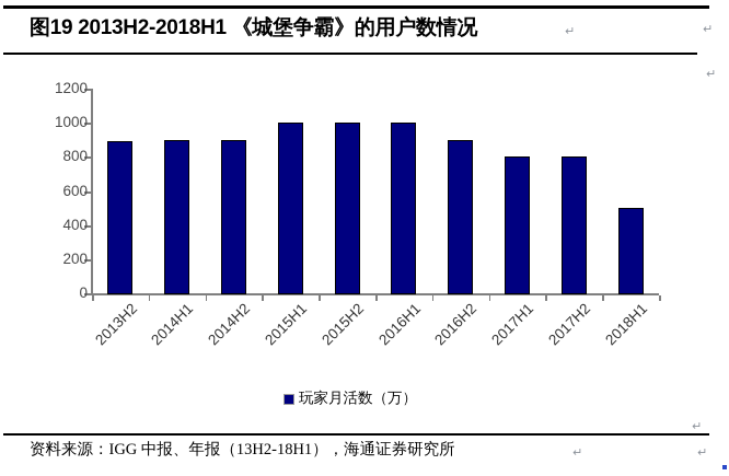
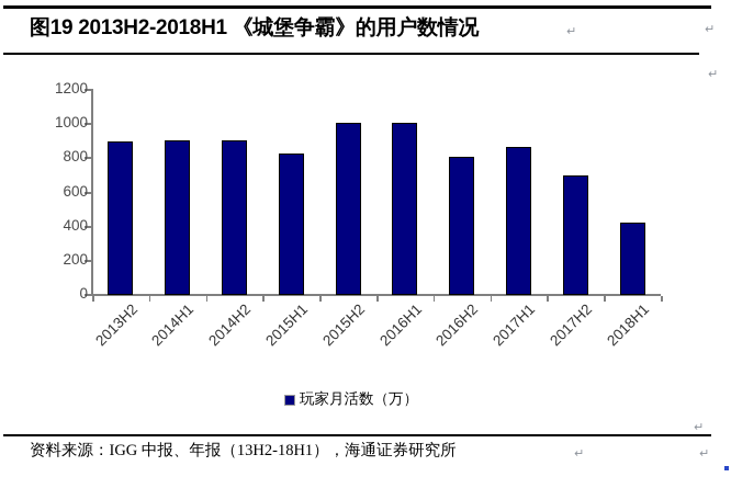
2015H1: 1000 -> 820
2016H2: 900 -> 800
2017H1: 800 -> 860
2017H2: 800 -> 690
2018H1: 500 -> 420
